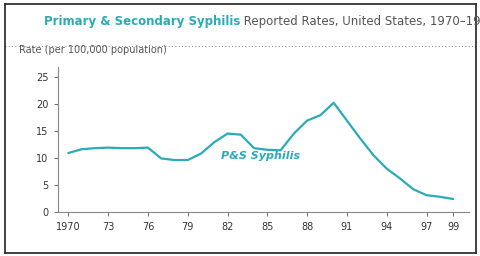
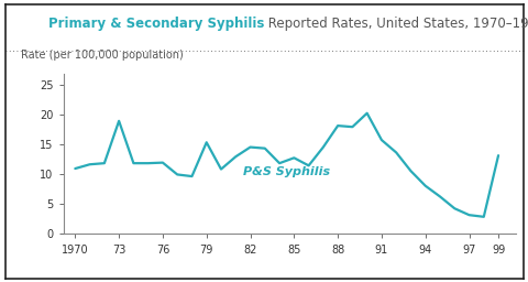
73: 12.0 -> 19.0
79: 9.7 -> 15.4
85: 11.6 -> 12.8
88: 17.0 -> 18.2
91: 17.0 -> 15.8
99: 2.5 -> 13.2
